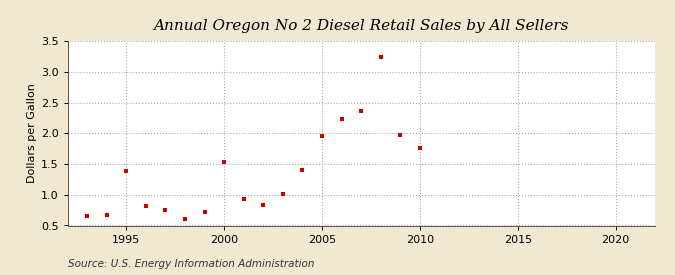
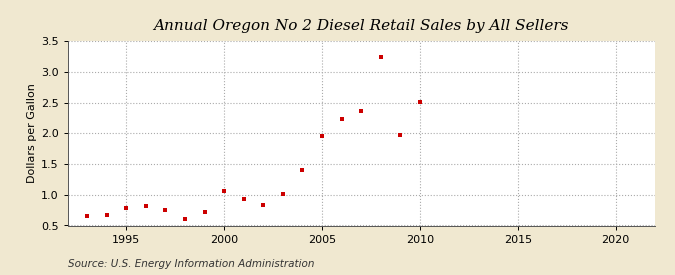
1995: 1.38 -> 0.79
2000: 1.54 -> 1.06
2010: 1.76 -> 2.51
